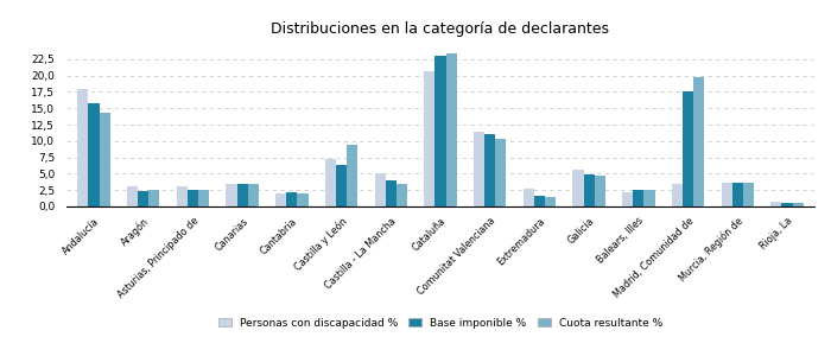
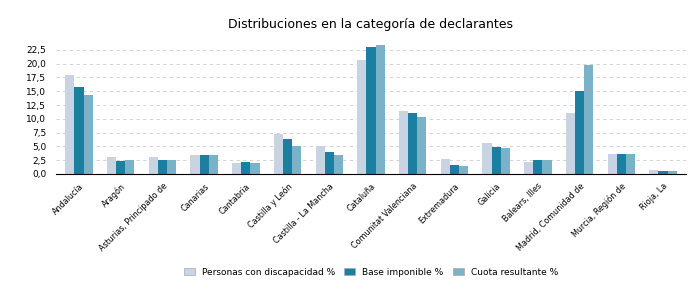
Cuota resultante %/Castilla y León: 9,4 -> 5,0
Personas con discapacidad %/Madrid, Comunidad de: 3,4 -> 11,1
Base imponible %/Madrid, Comunidad de: 17,6 -> 15,0
